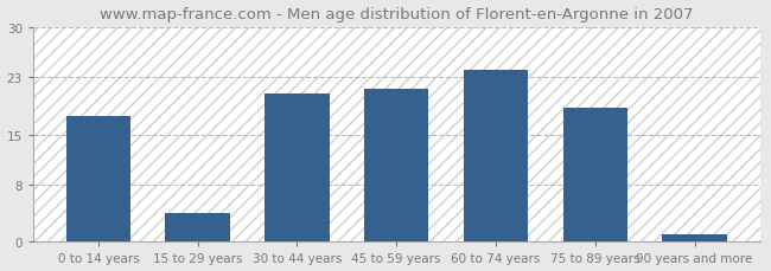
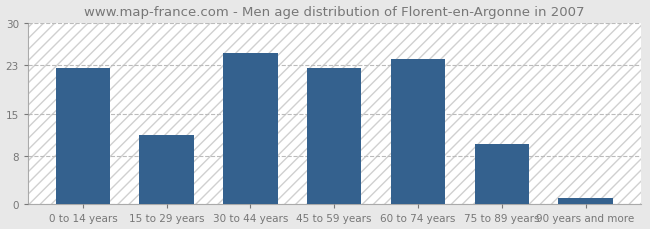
0 to 14 years: 17.6 -> 22.5
15 to 29 years: 4.0 -> 11.5
30 to 44 years: 20.8 -> 25.0
45 to 59 years: 21.4 -> 22.5
75 to 89 years: 18.8 -> 10.0
